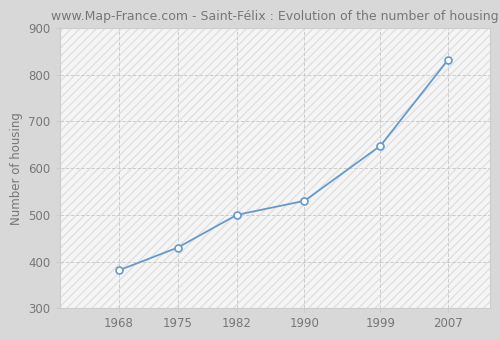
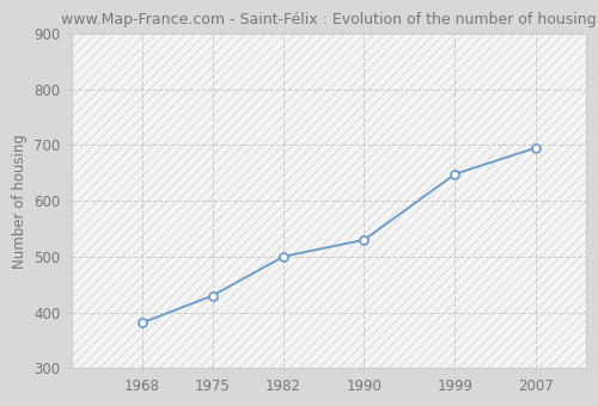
2007: 832 -> 695
